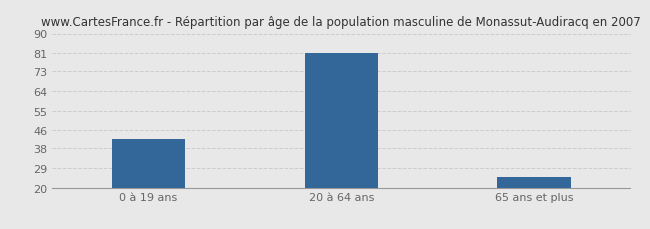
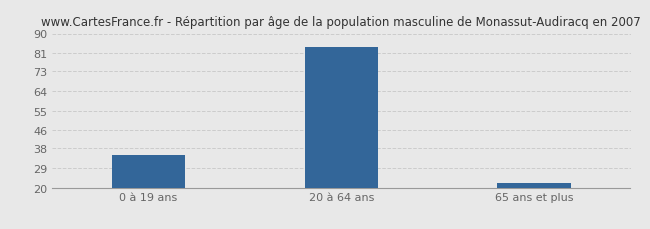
0 à 19 ans: 42 -> 35
20 à 64 ans: 81 -> 84
65 ans et plus: 25 -> 22
